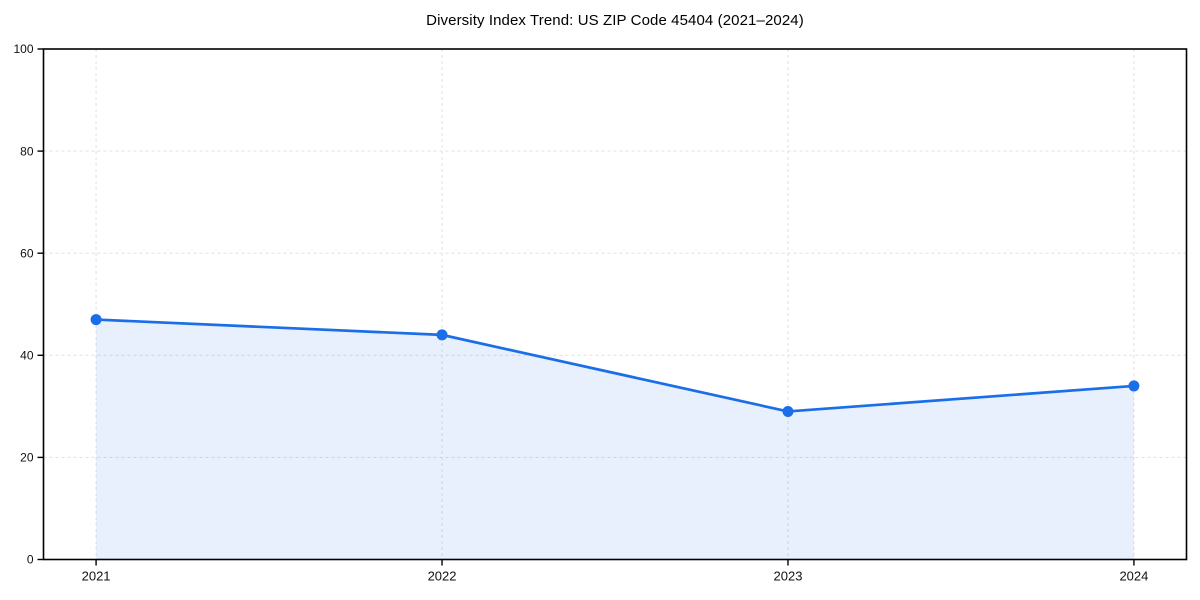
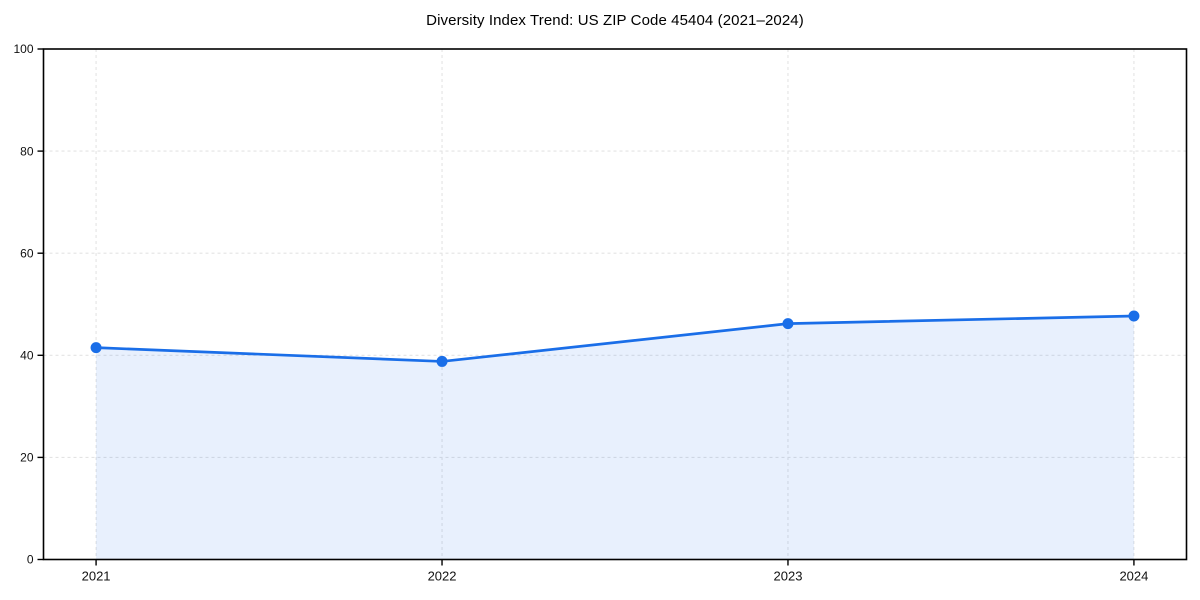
2021: 47 -> 42
2022: 44 -> 39
2023: 29 -> 46
2024: 34 -> 48
